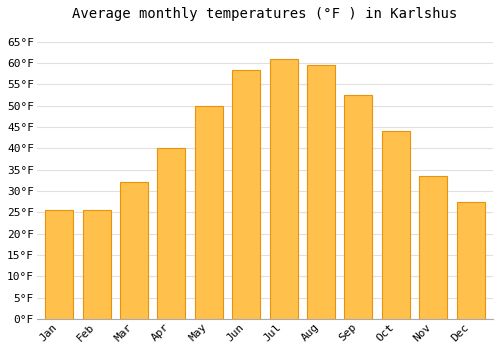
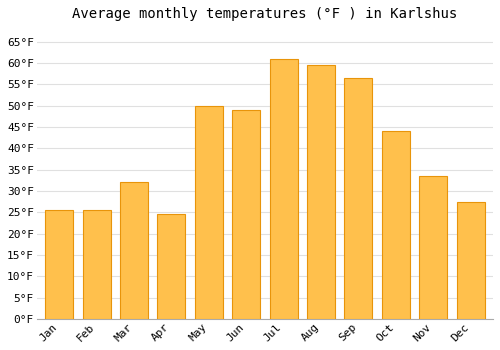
Apr: 40.0°F -> 24.5°F
Jun: 58.5°F -> 49.0°F
Sep: 52.5°F -> 56.5°F
